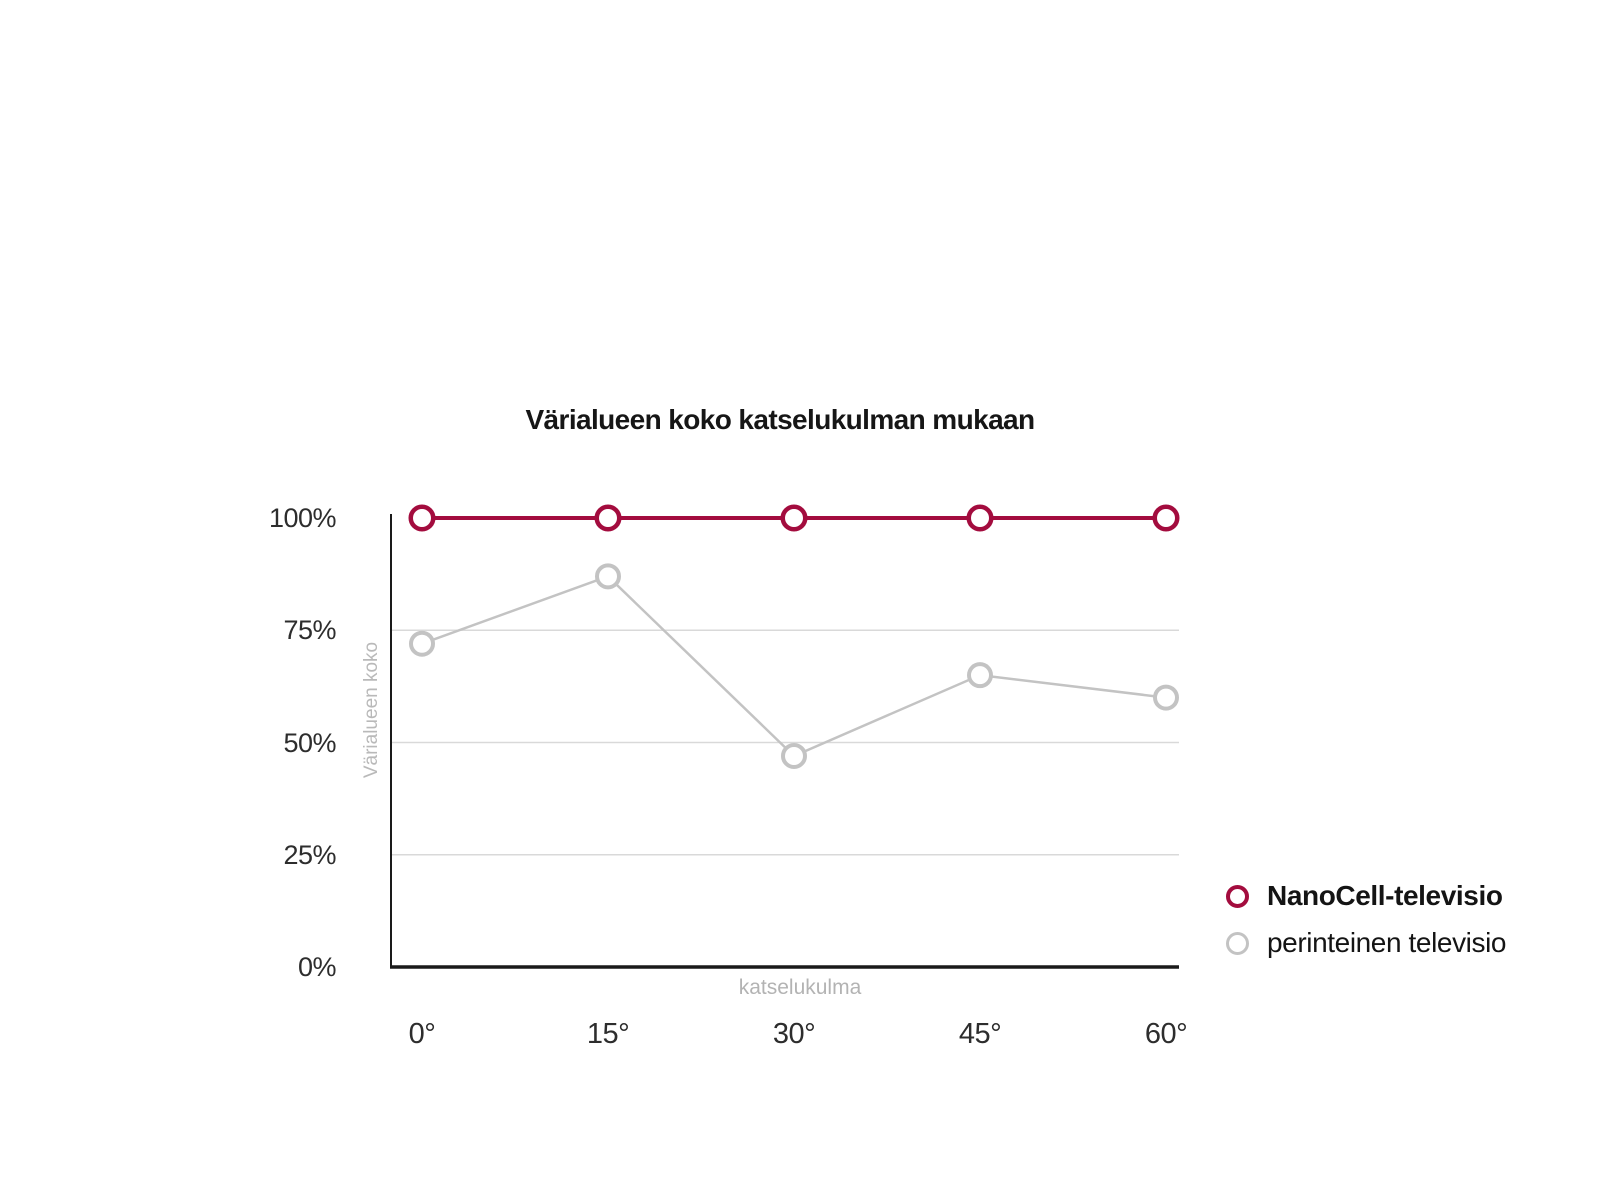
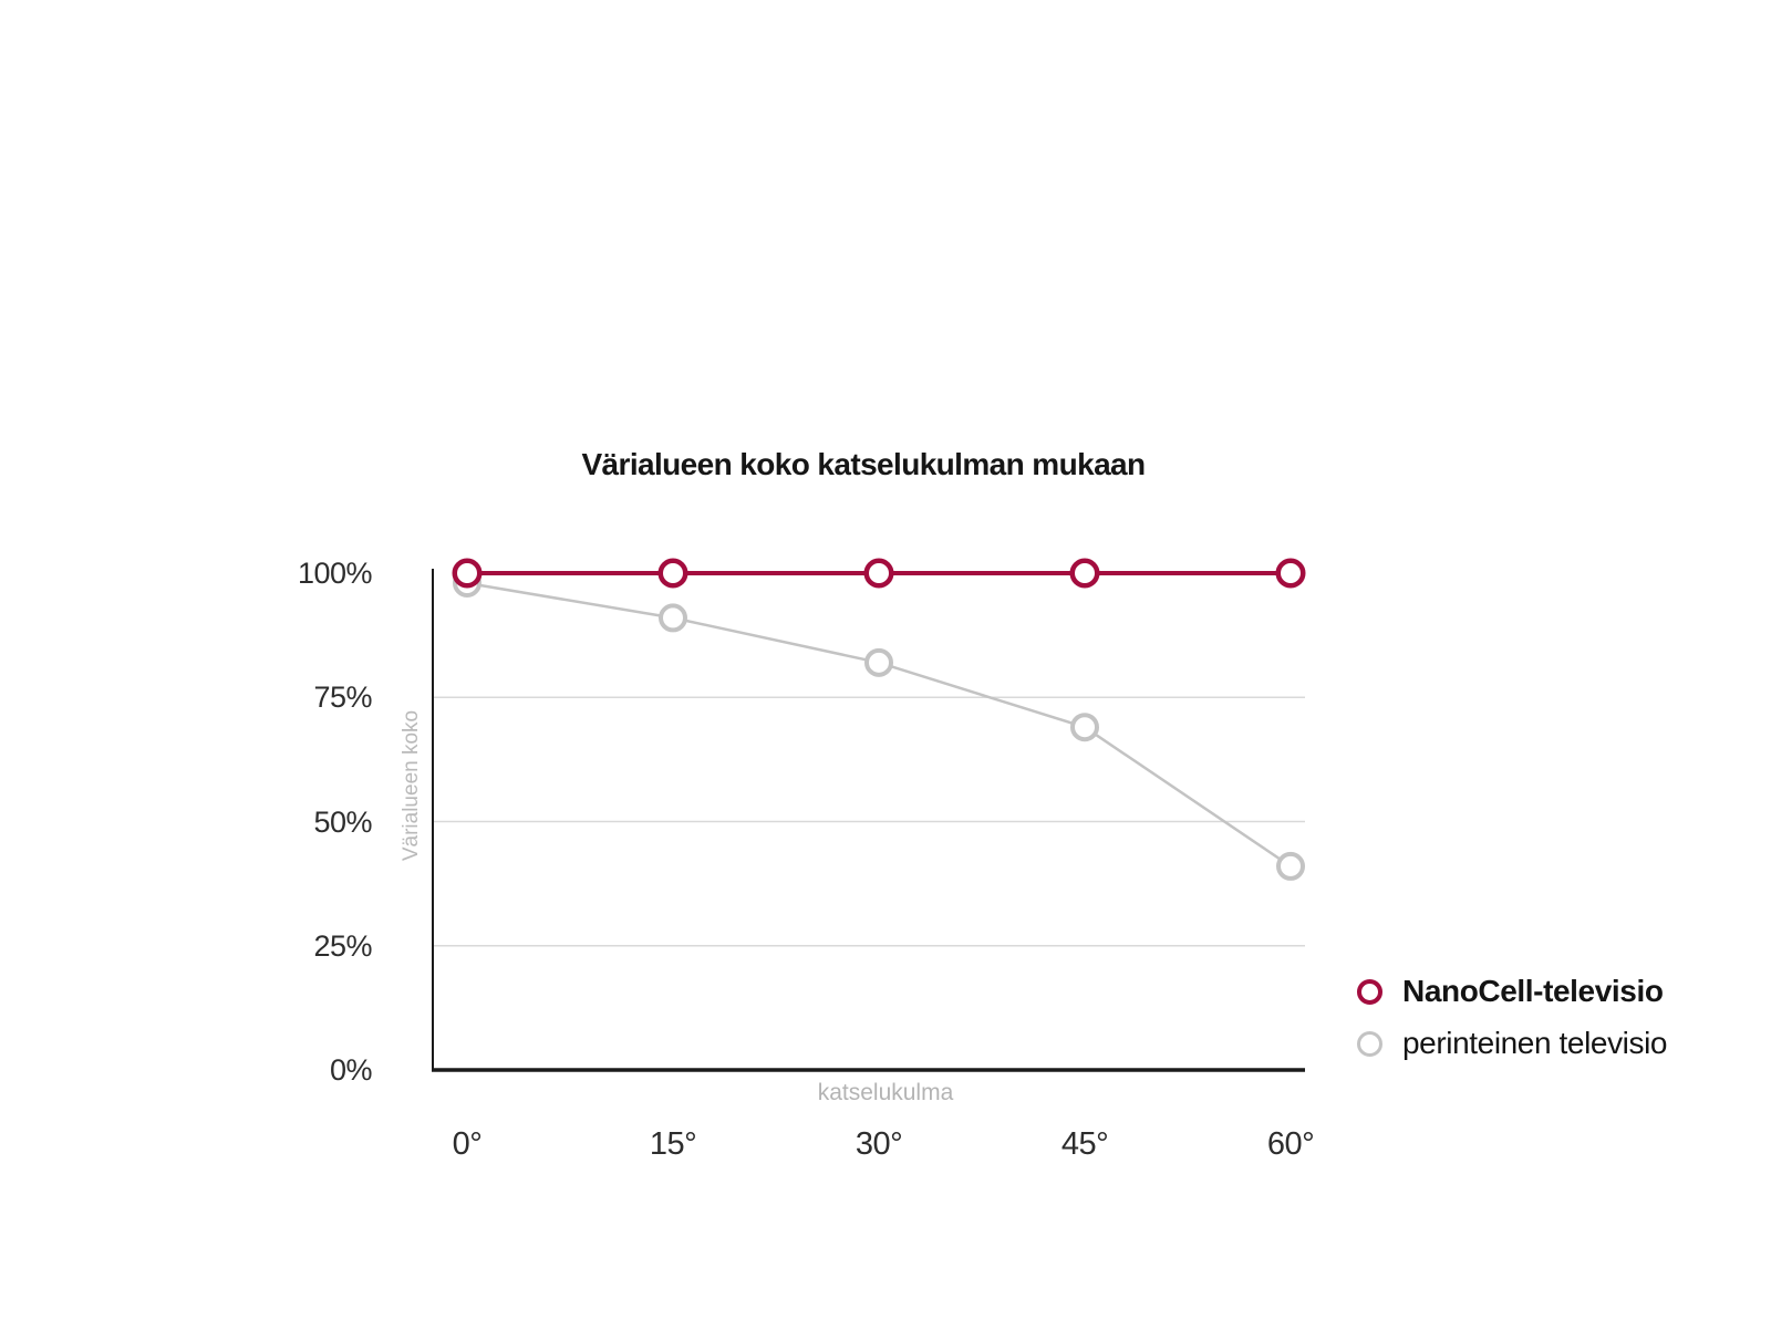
perinteinen televisio/0°: 72% -> 98%
perinteinen televisio/15°: 87% -> 91%
perinteinen televisio/30°: 47% -> 82%
perinteinen televisio/45°: 65% -> 69%
perinteinen televisio/60°: 60% -> 41%
